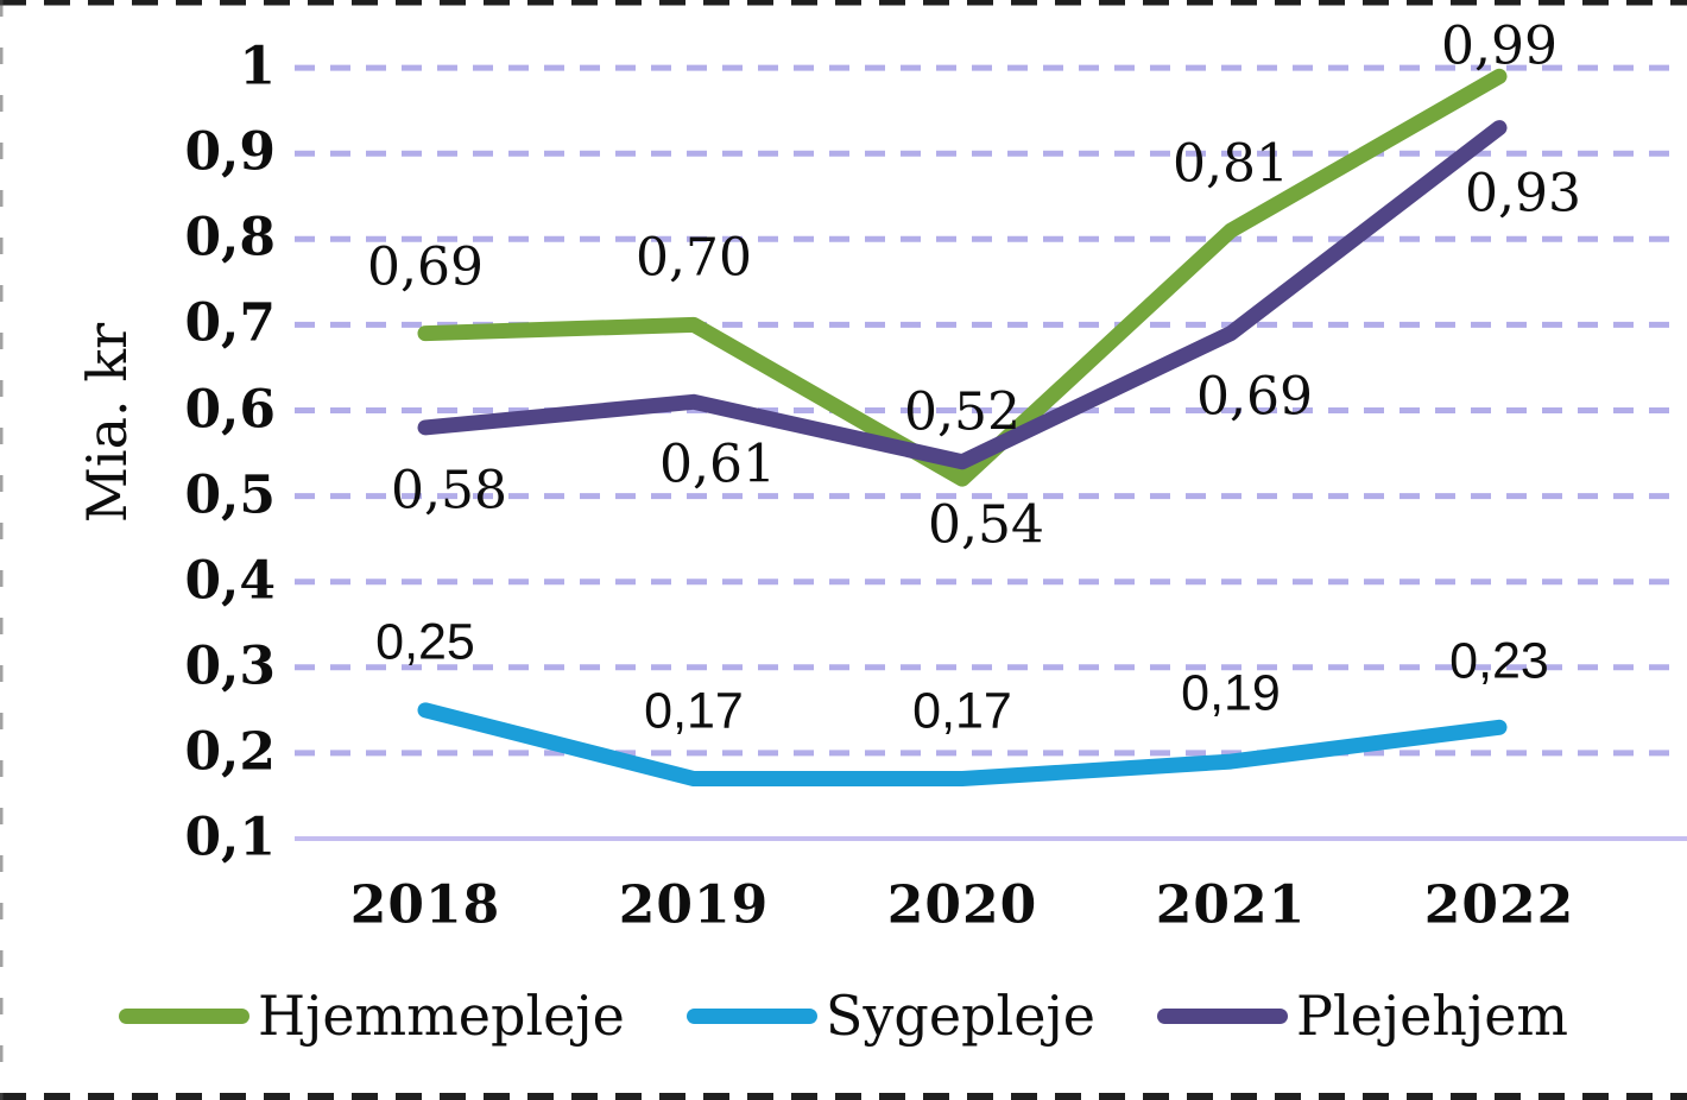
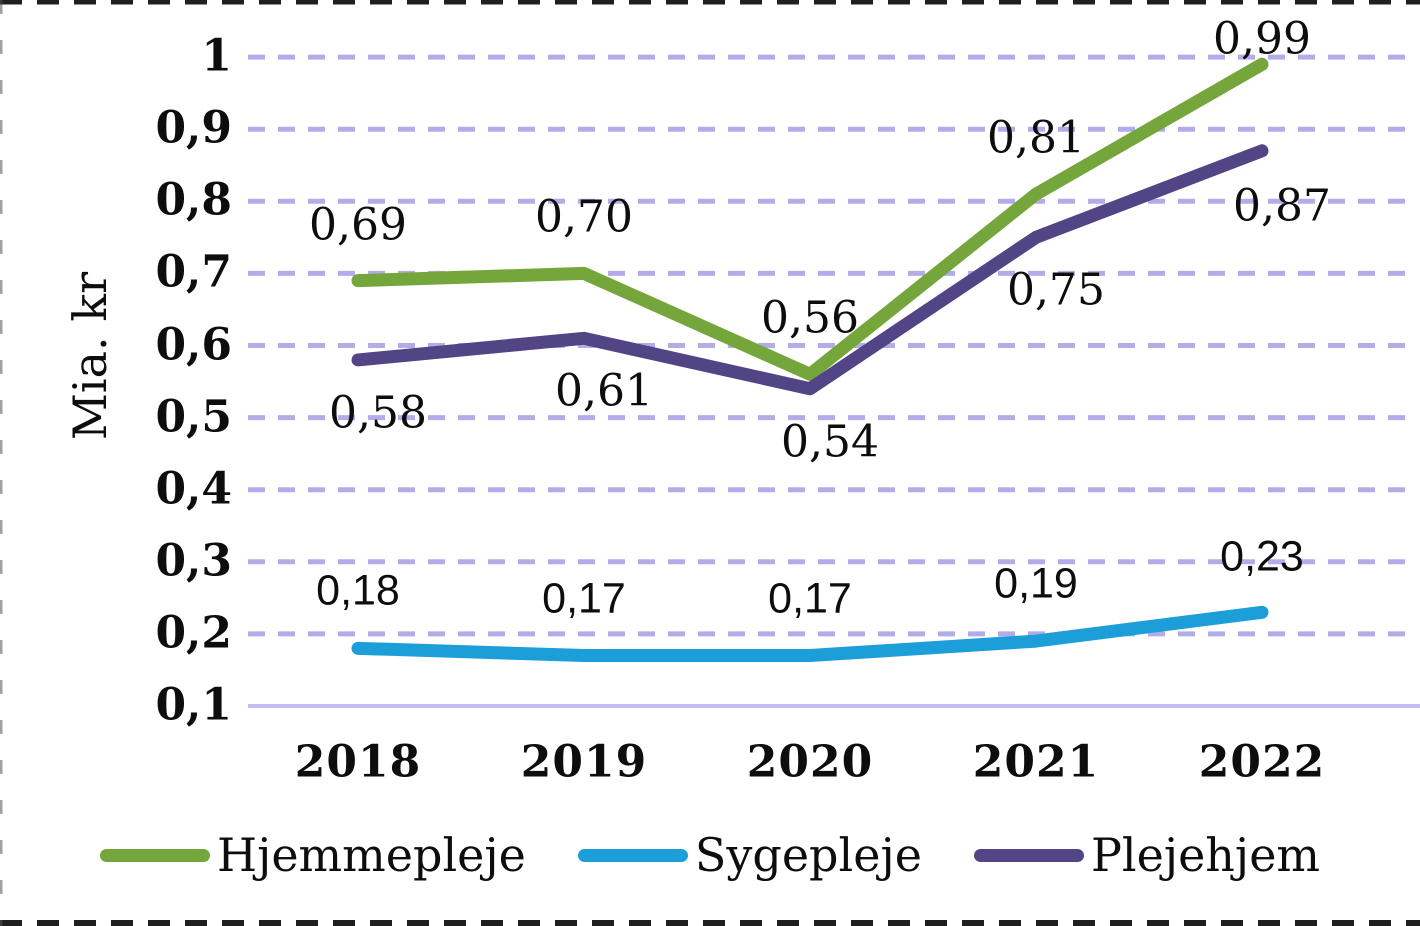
Sygepleje/2018: 0,25 -> 0,18
Hjemmepleje/2020: 0,52 -> 0,56
Plejehjem/2021: 0,69 -> 0,75
Plejehjem/2022: 0,93 -> 0,87
